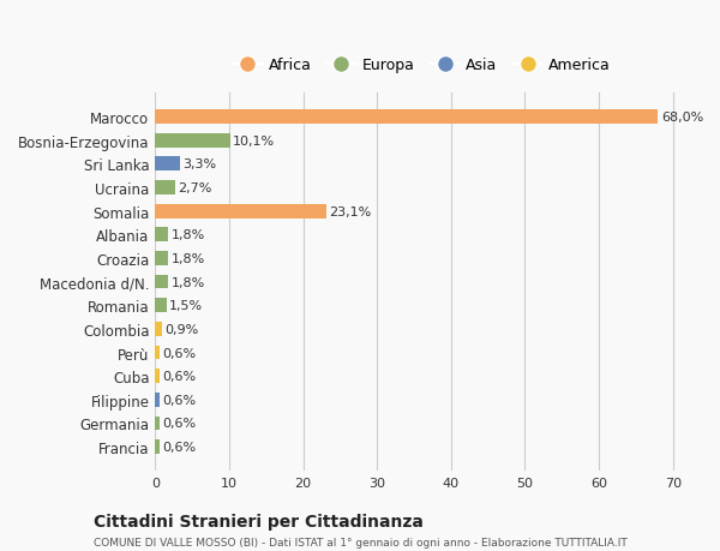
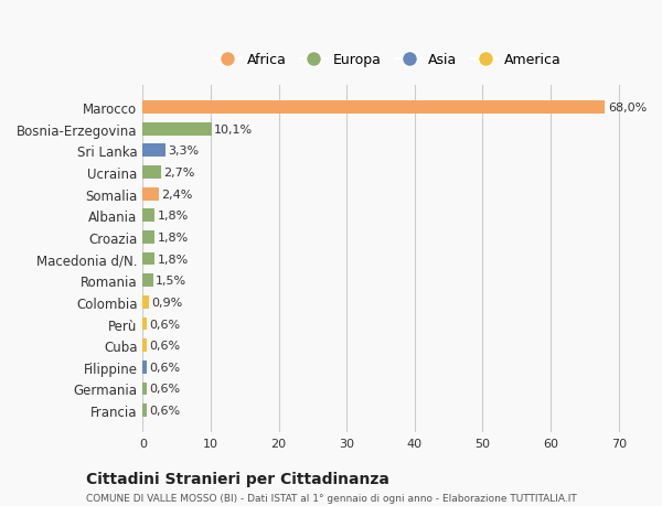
Somalia: 23,1% -> 2,4%
